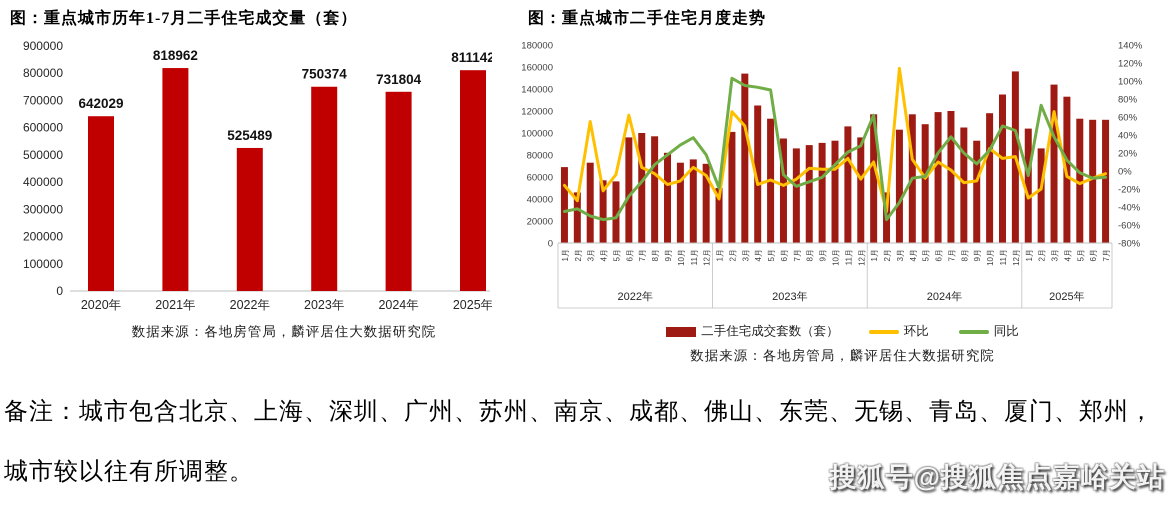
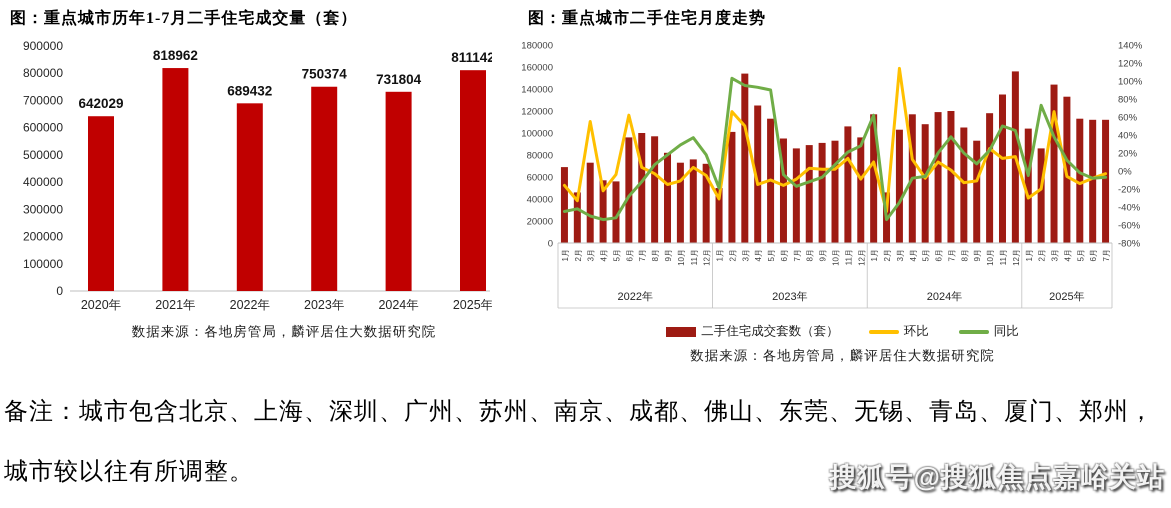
图：重点城市历年1-7月二手住宅成交量（套）/2022年: 525489 -> 689432
